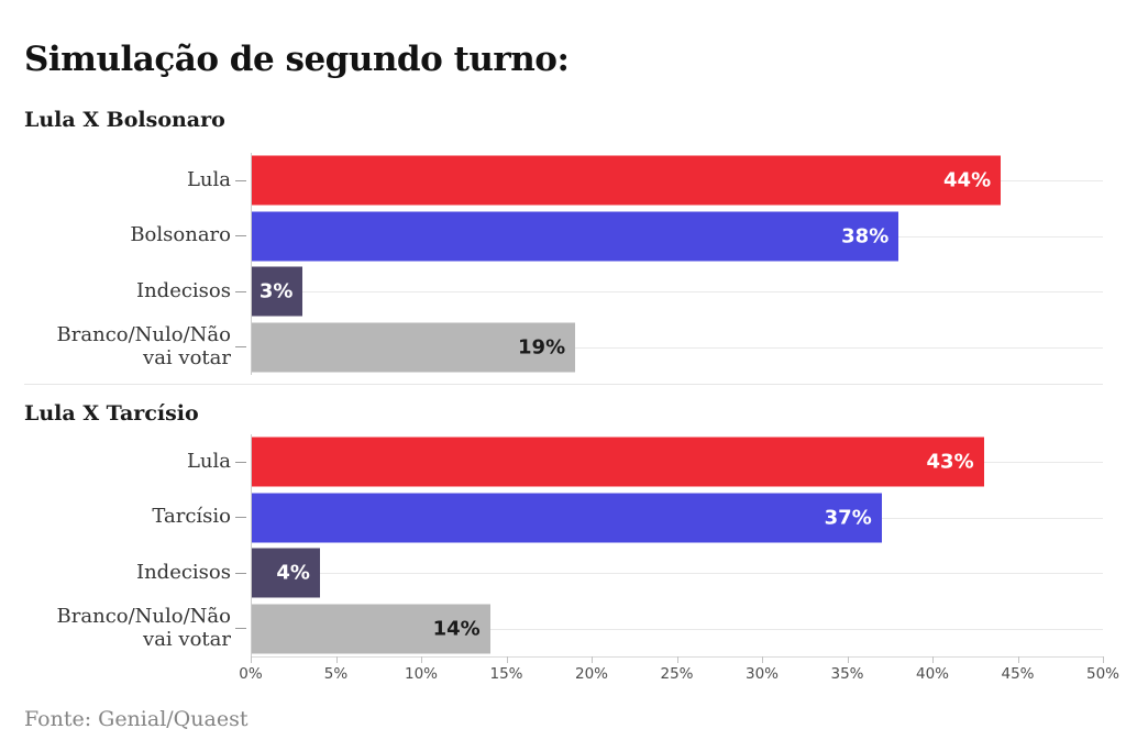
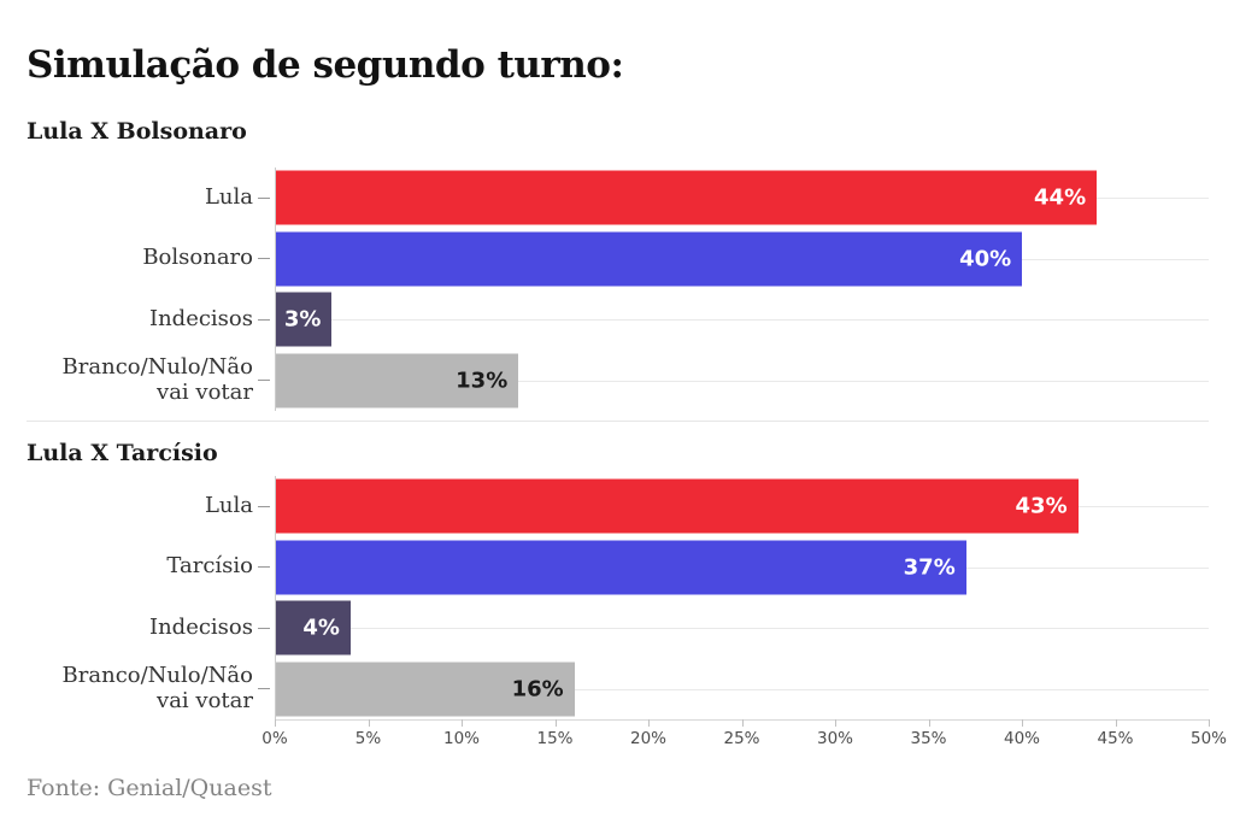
Lula X Bolsonaro/Bolsonaro: 38% -> 40%
Lula X Bolsonaro/Branco/Nulo/Não vai votar: 19% -> 13%
Lula X Tarcísio/Branco/Nulo/Não vai votar: 14% -> 16%
